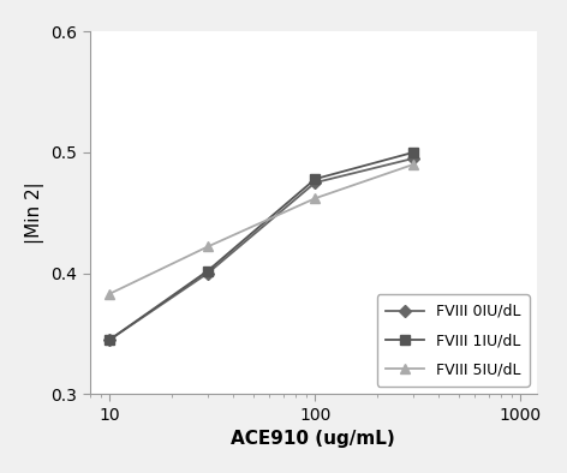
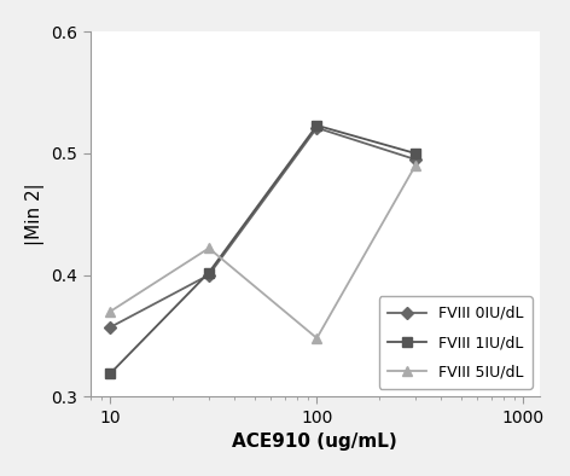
FVIII 0IU/dL/10: 0.345 -> 0.357
FVIII 1IU/dL/10: 0.345 -> 0.319
FVIII 5IU/dL/10: 0.383 -> 0.370
FVIII 0IU/dL/100: 0.475 -> 0.521
FVIII 1IU/dL/100: 0.478 -> 0.523
FVIII 5IU/dL/100: 0.462 -> 0.348
